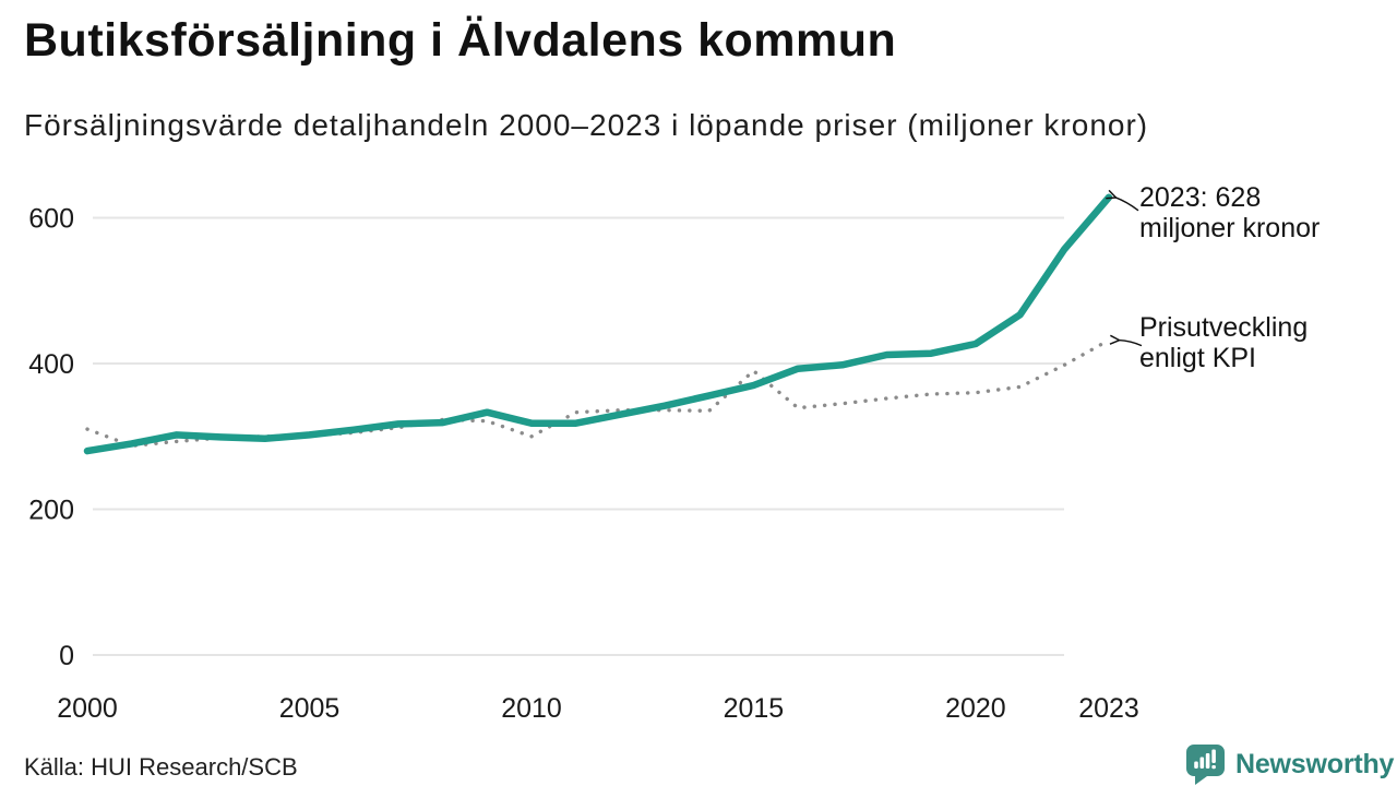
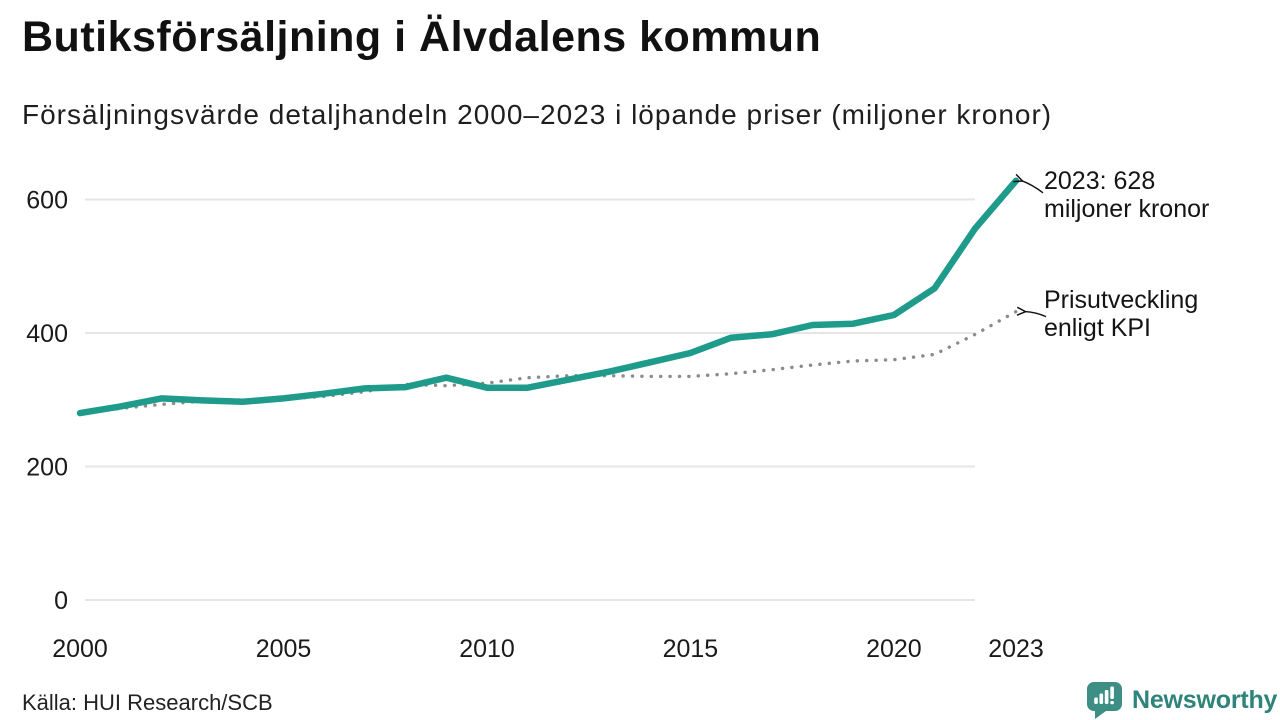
Prisutveckling enligt KPI/2000: 310 -> 280
Prisutveckling enligt KPI/2010: 300 -> 320
Prisutveckling enligt KPI/2015: 390 -> 340
